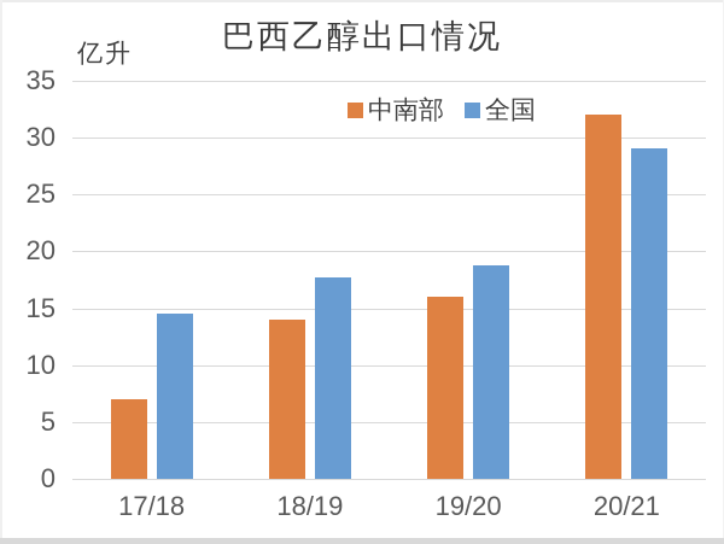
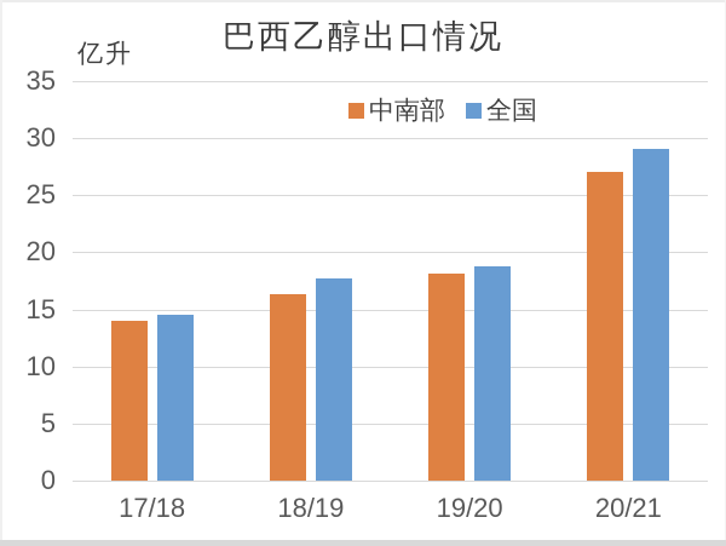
中南部/17/18: 7 -> 14
中南部/18/19: 14 -> 16
中南部/19/20: 16 -> 18
中南部/20/21: 32 -> 27
